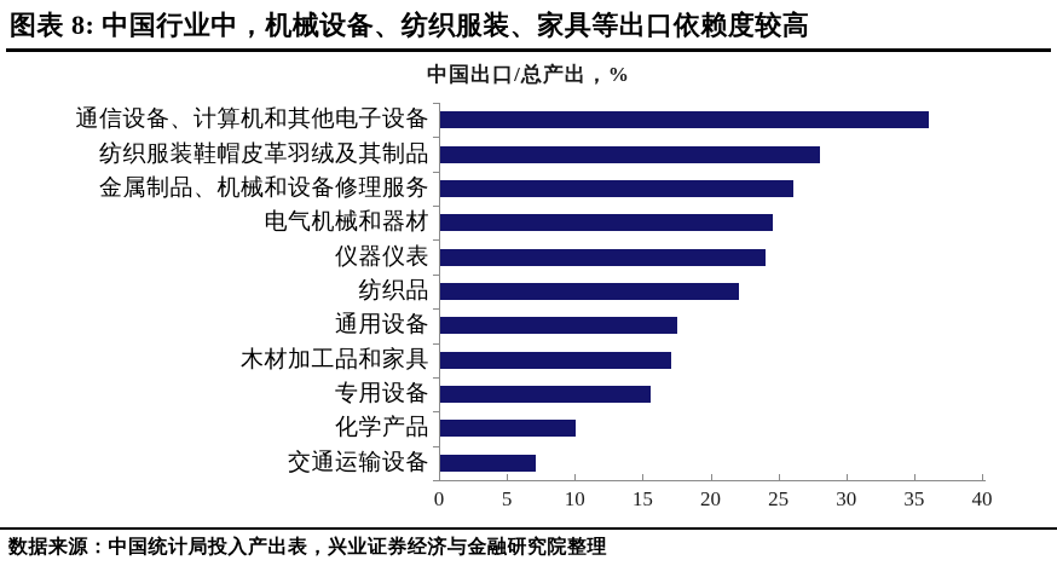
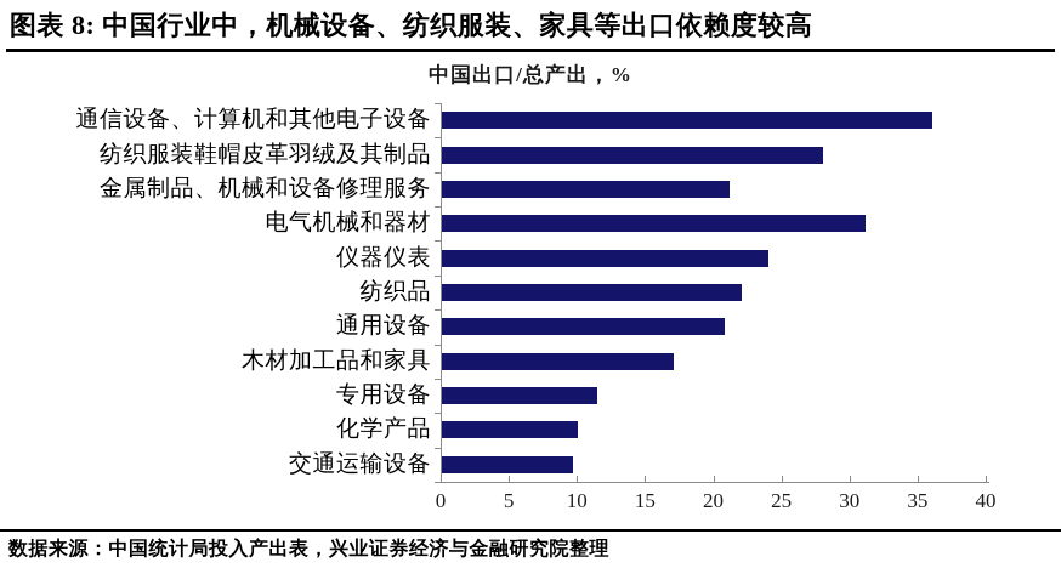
金属制品、机械和设备修理服务: 26.0 -> 21.1
电气机械和器材: 24.5 -> 31.1
通用设备: 17.5 -> 20.8
专用设备: 15.5 -> 11.4
交通运输设备: 7.0 -> 9.6
